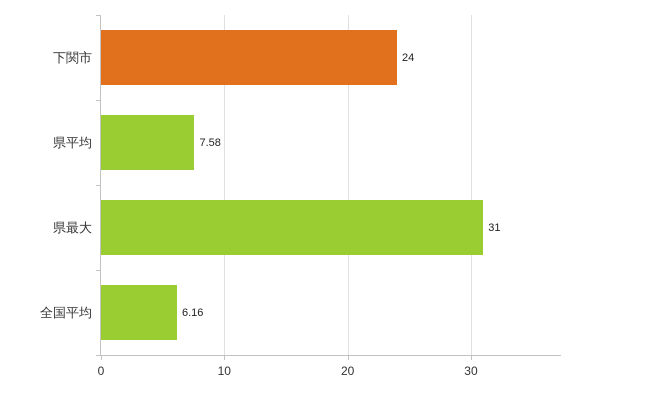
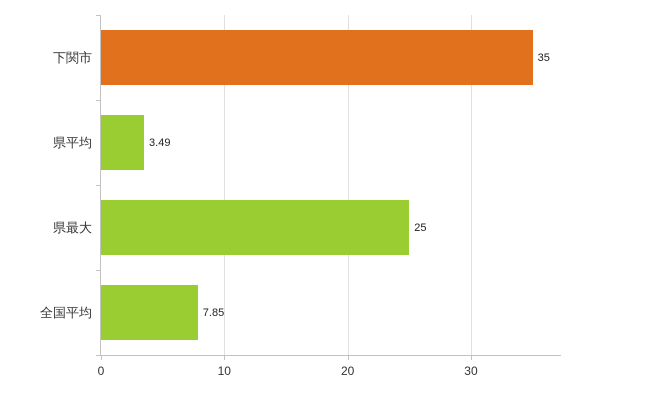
下関市: 24 -> 35
県平均: 7.58 -> 3.49
県最大: 31 -> 25
全国平均: 6.16 -> 7.85
